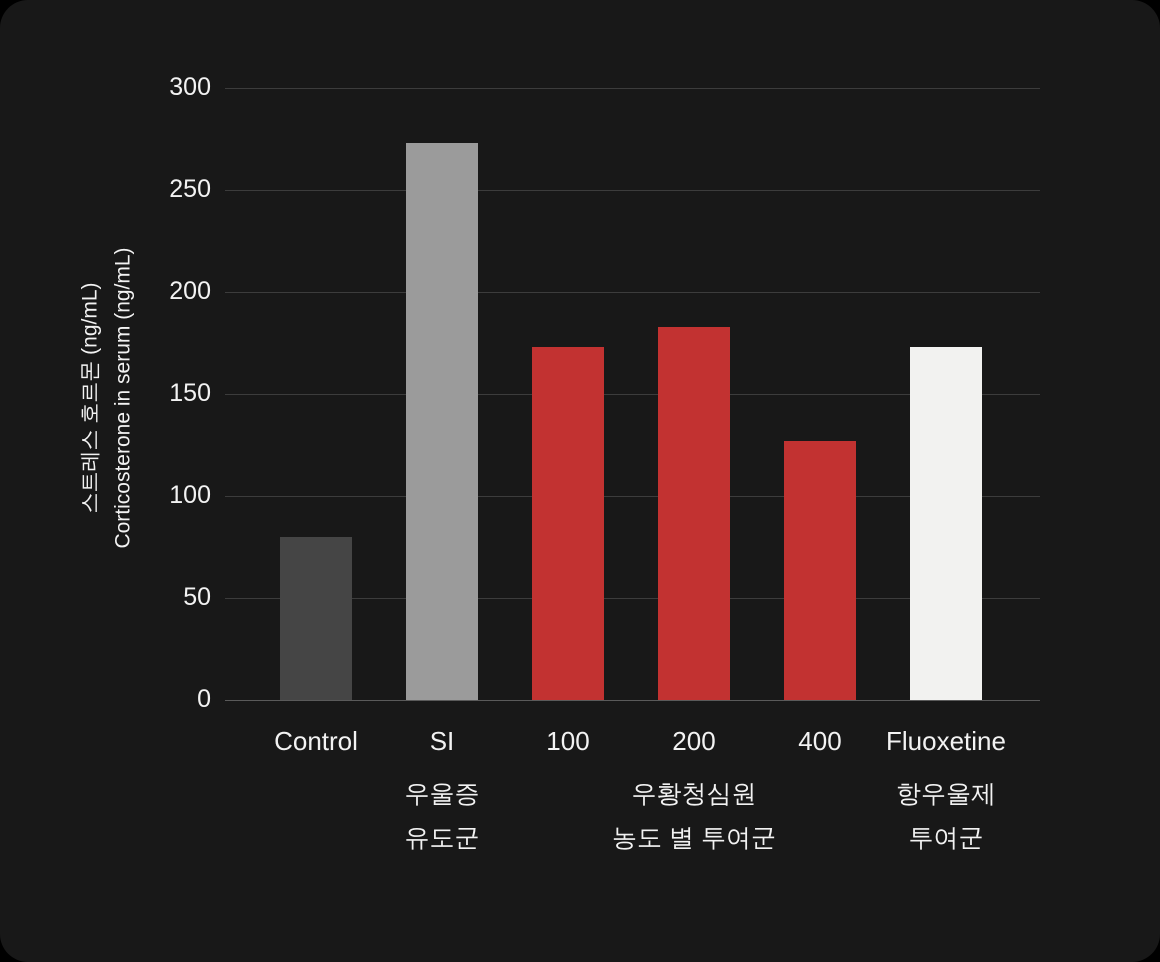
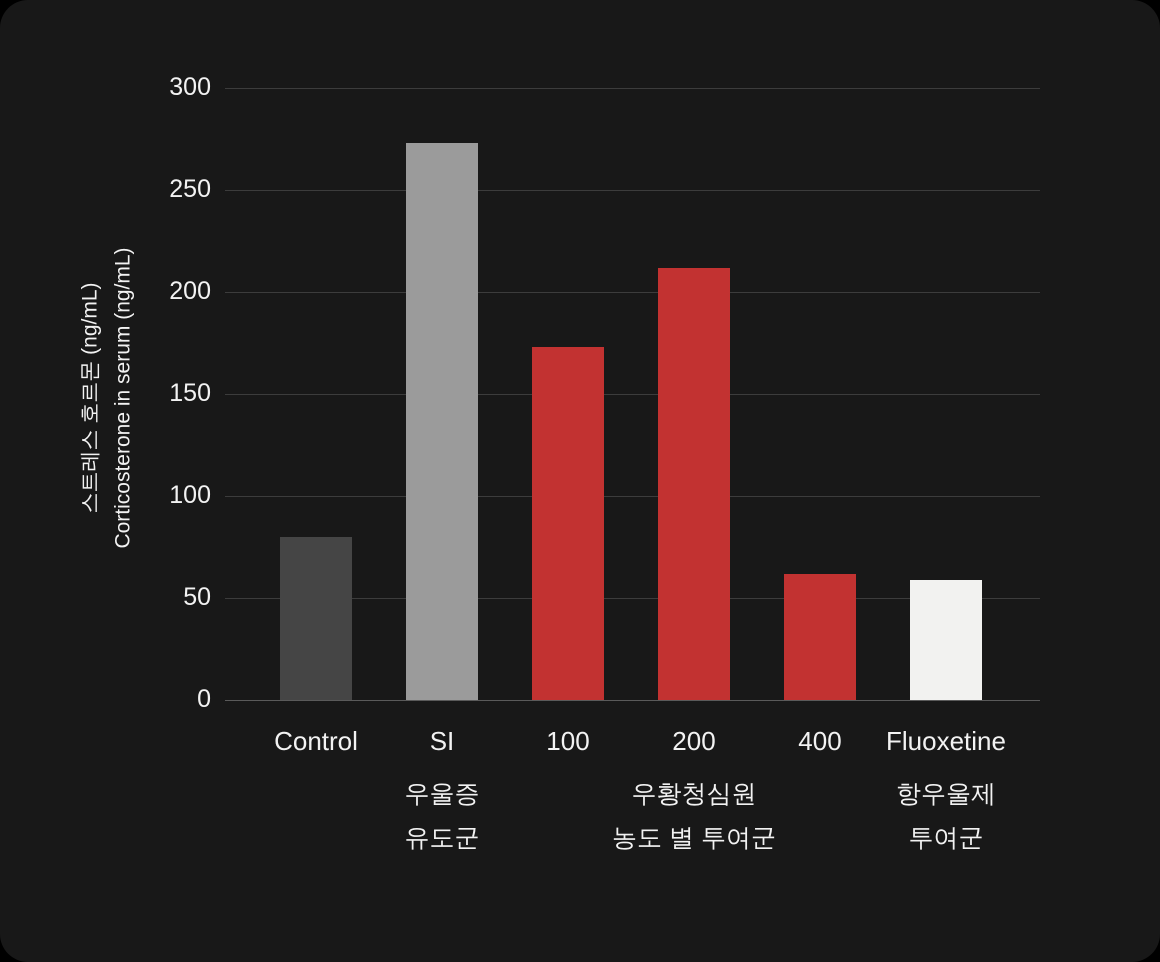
200: 183 -> 212
400: 127 -> 62
Fluoxetine: 173 -> 59
